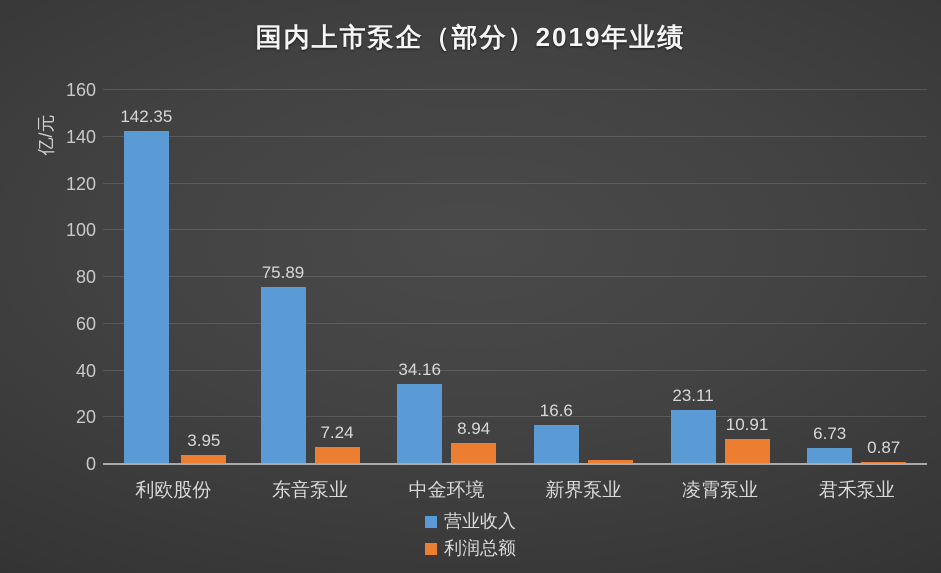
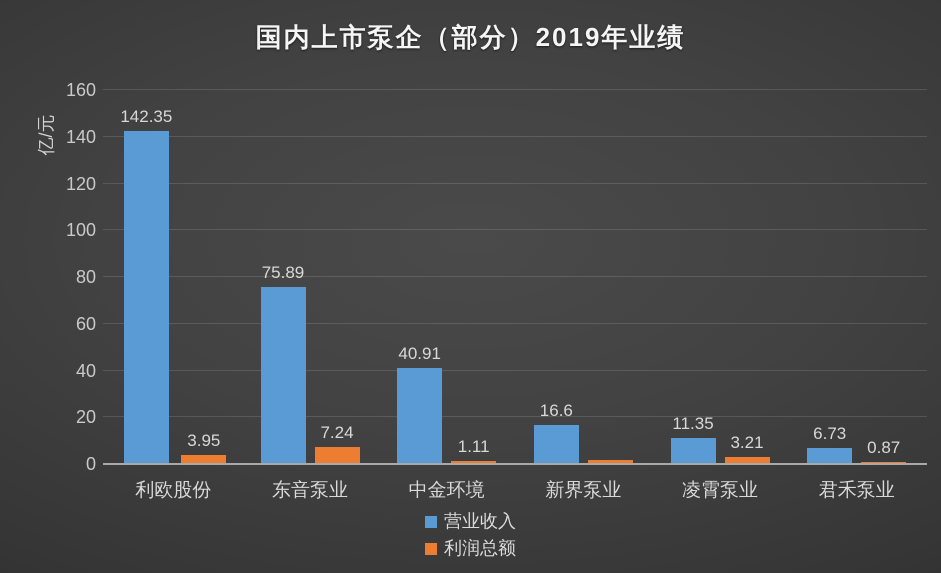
营业收入/中金环境: 34.16 -> 40.91
利润总额/中金环境: 8.94 -> 1.11
营业收入/凌霄泵业: 23.11 -> 11.35
利润总额/凌霄泵业: 10.91 -> 3.21
